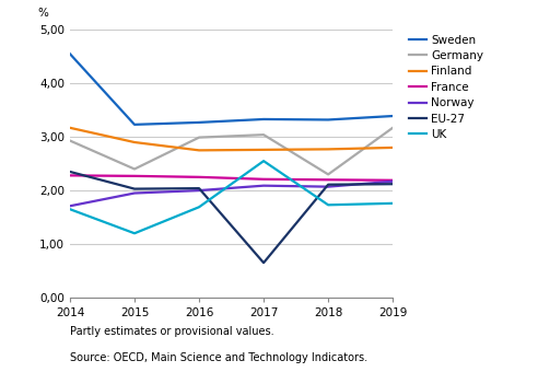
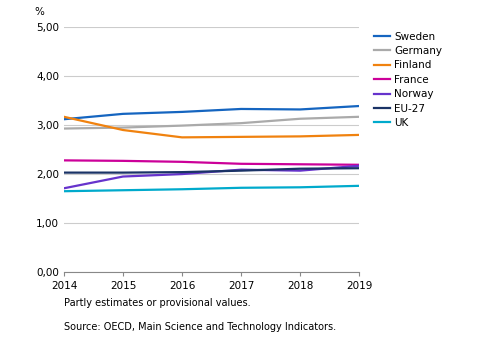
Sweden/2014: 4,55 -> 3,12
EU-27/2014: 2,35 -> 2,03
Germany/2015: 2,40 -> 2,95
UK/2015: 1,20 -> 1,67
EU-27/2017: 0,65 -> 2,07
UK/2017: 2,55 -> 1,72
Germany/2018: 2,30 -> 3,13
